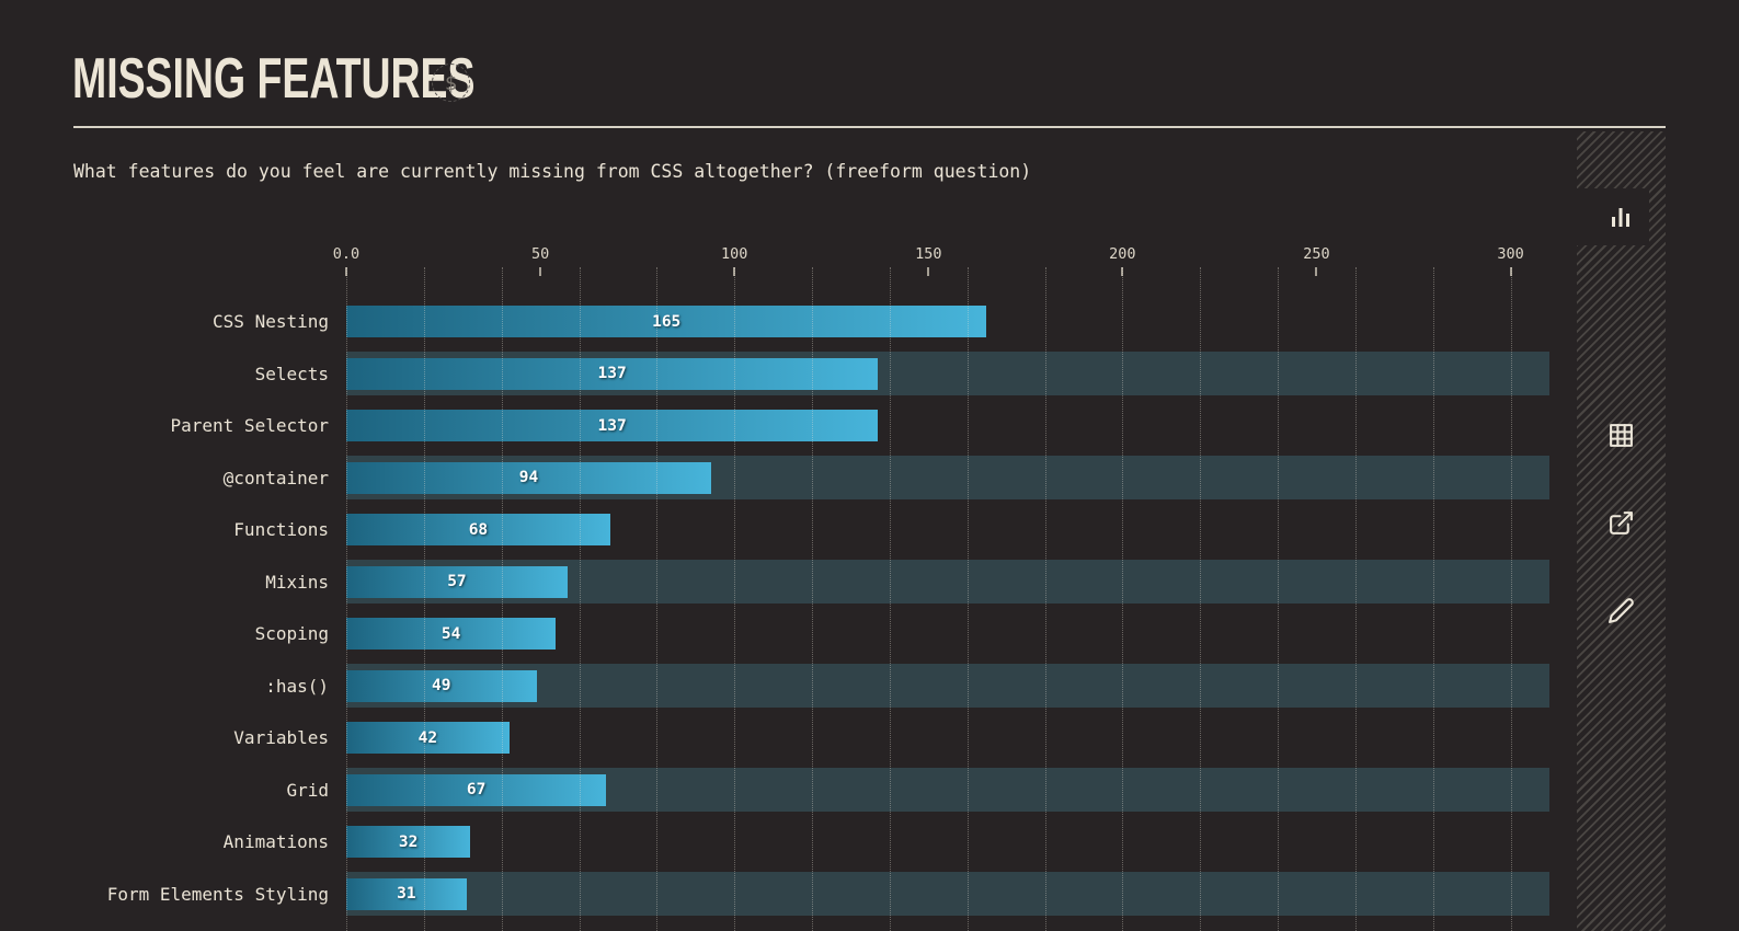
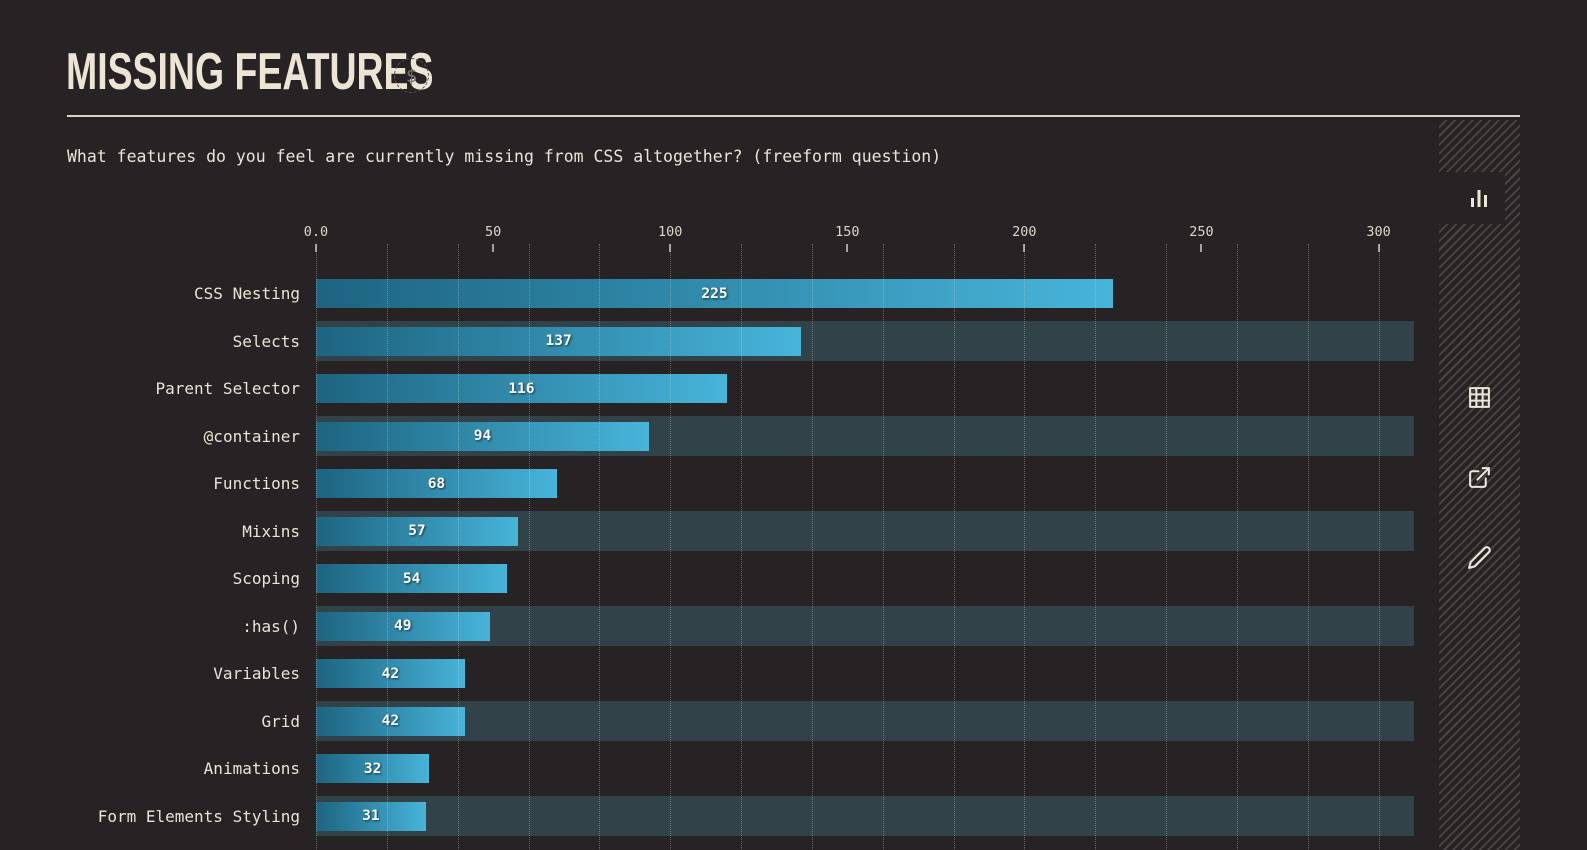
CSS Nesting: 165 -> 225
Parent Selector: 137 -> 116
Grid: 67 -> 42
